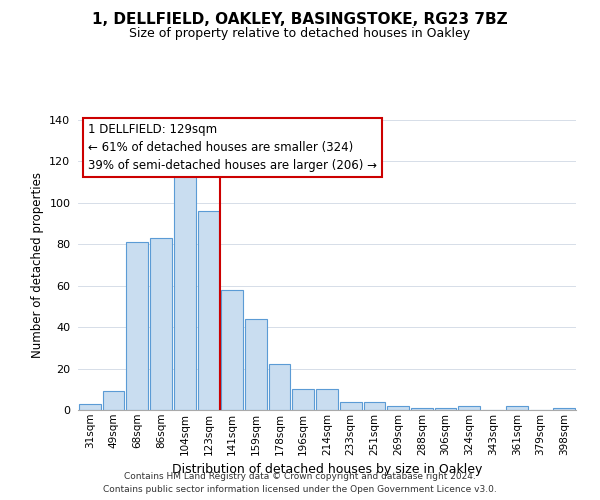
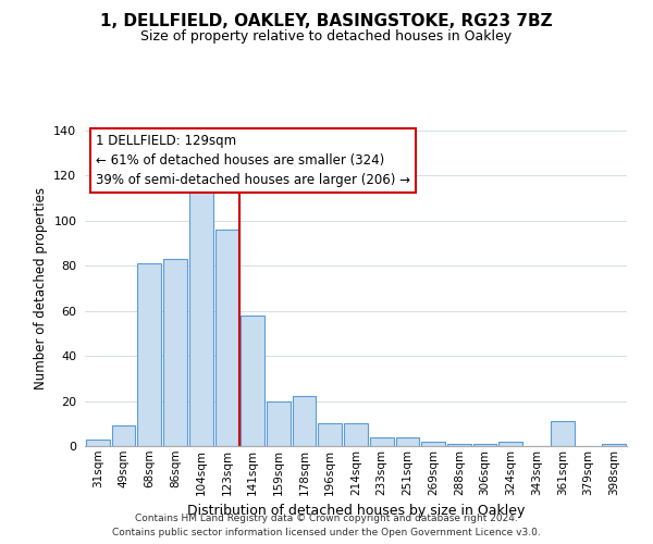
159sqm: 44 -> 20
361sqm: 2 -> 11
